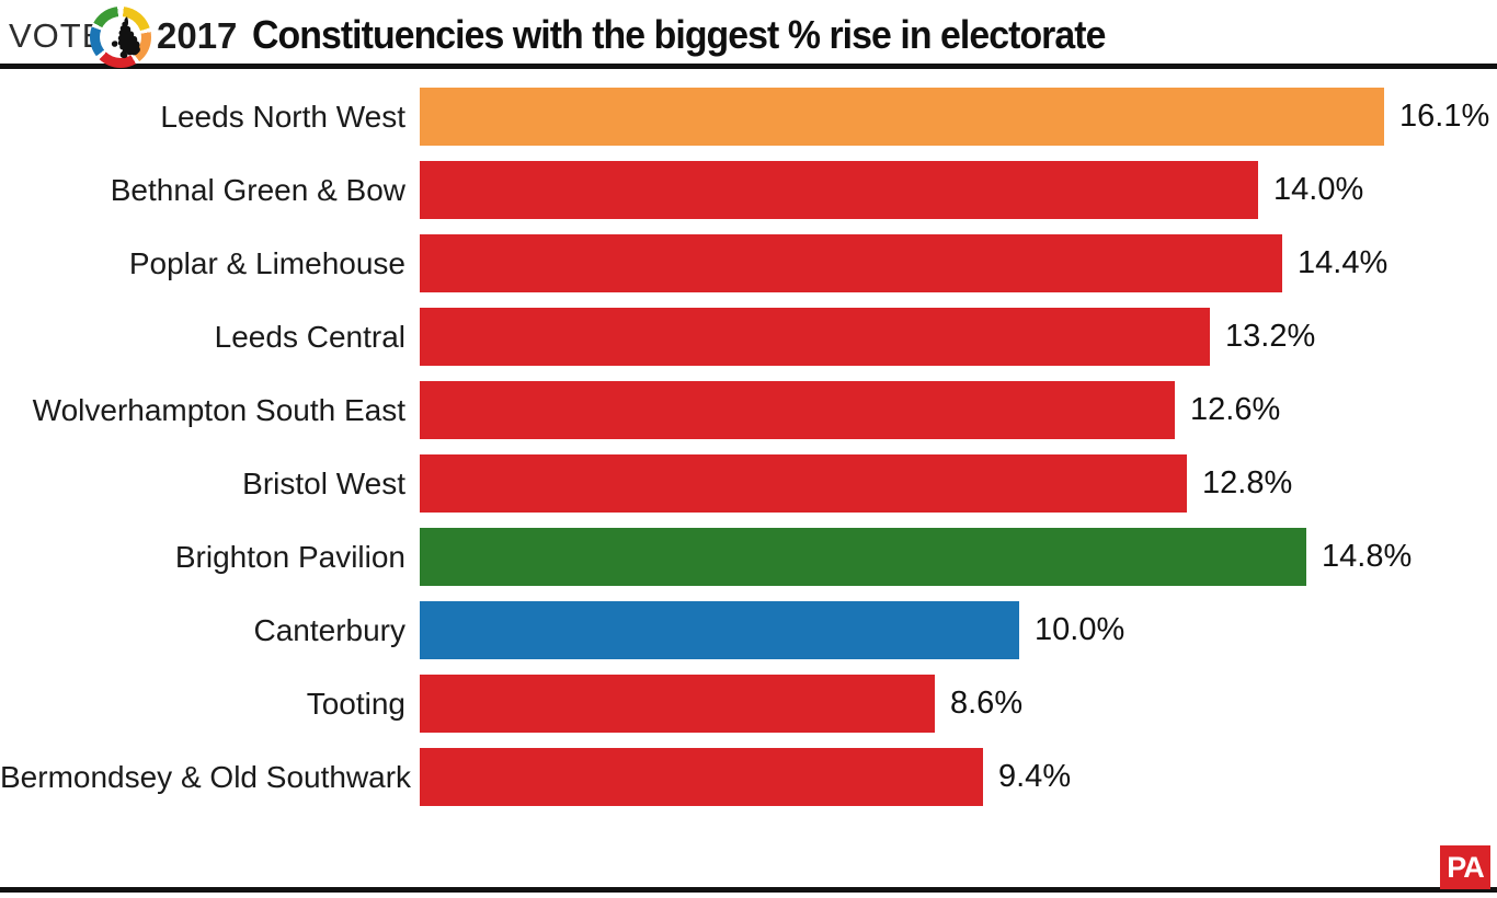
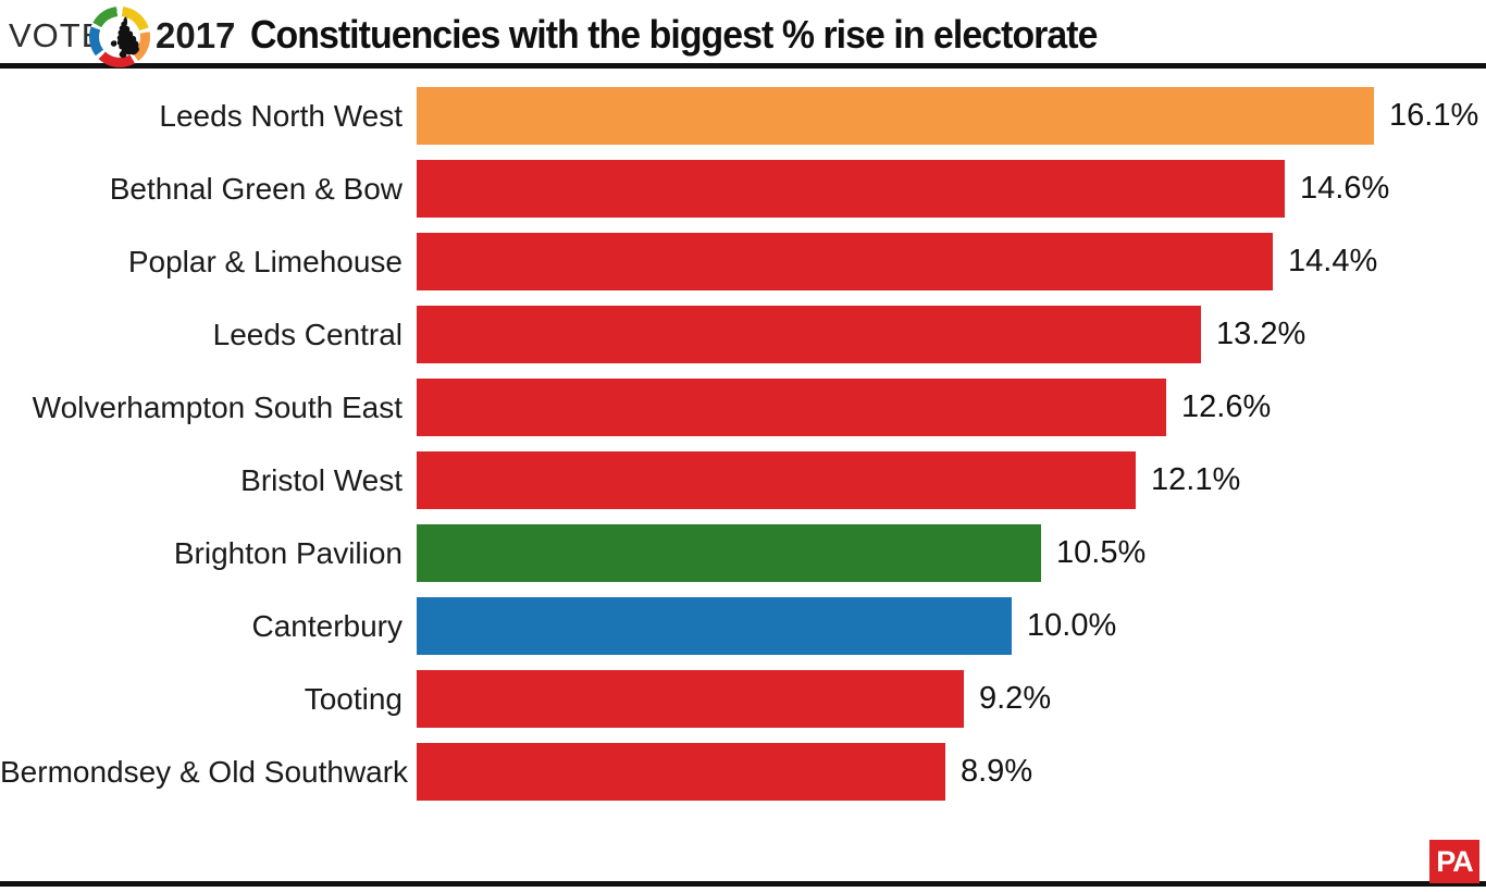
Bethnal Green & Bow: 14.0% -> 14.6%
Bristol West: 12.8% -> 12.1%
Brighton Pavilion: 14.8% -> 10.5%
Tooting: 8.6% -> 9.2%
Bermondsey & Old Southwark: 9.4% -> 8.9%
